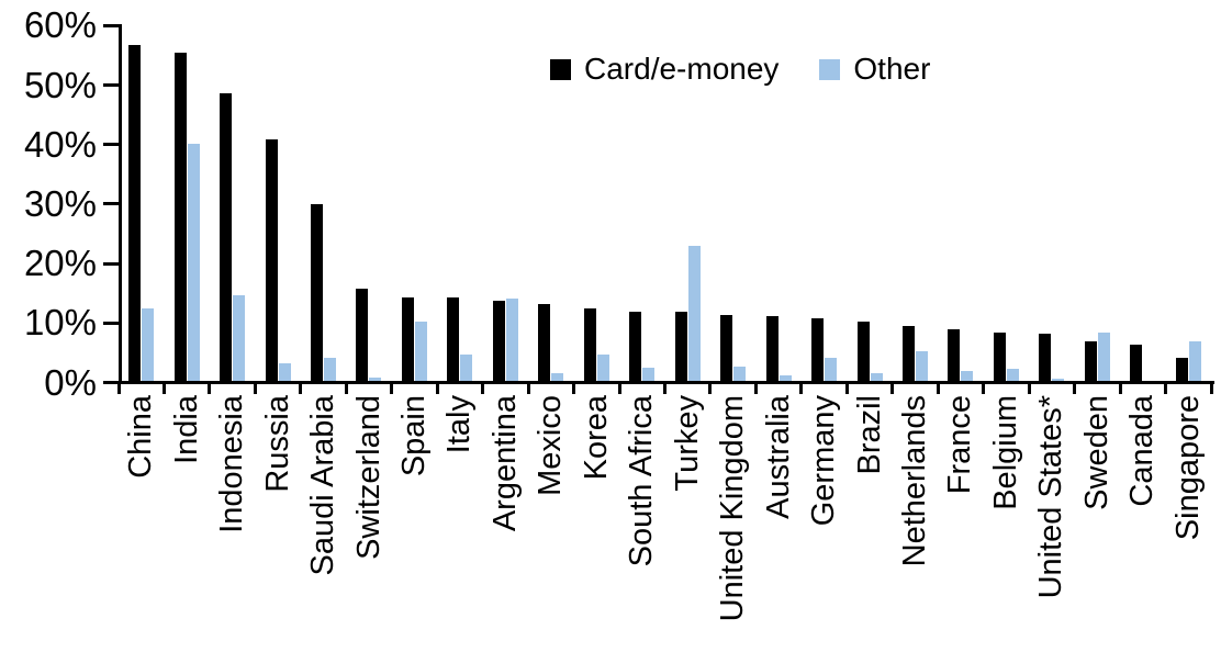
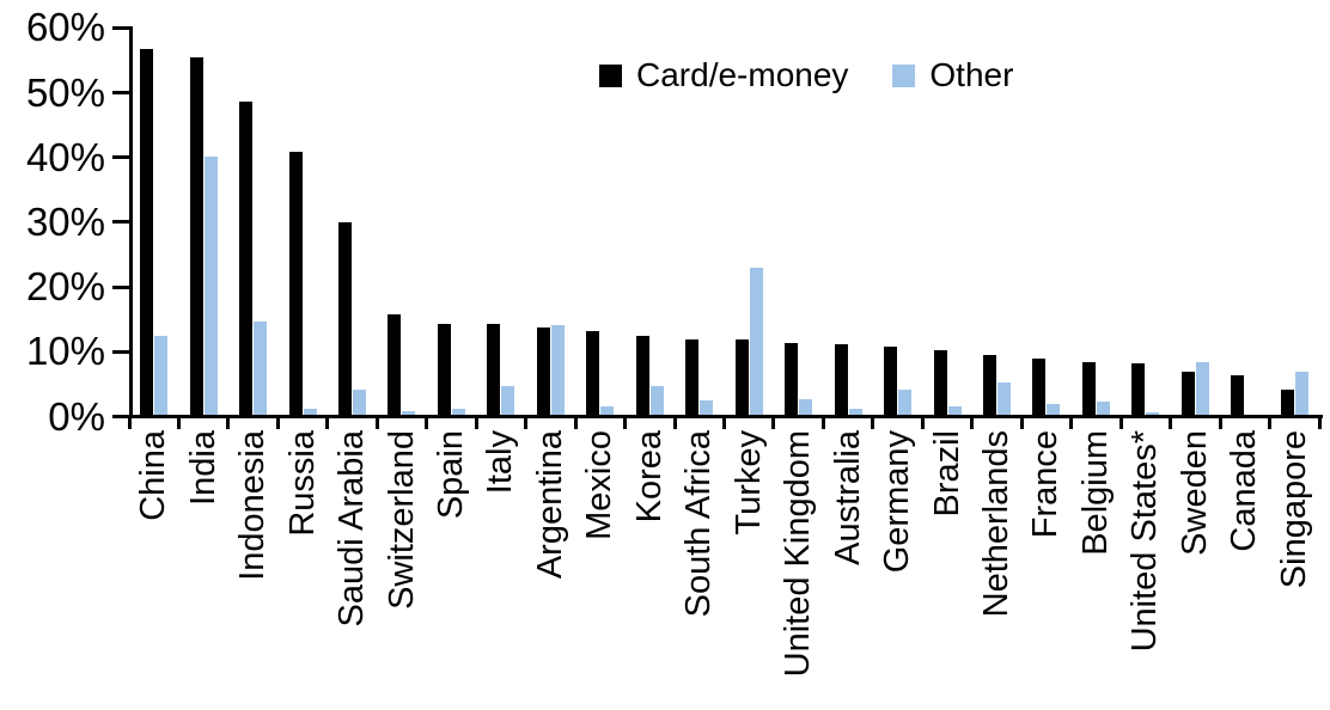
Other/Russia: 3% -> 1%
Other/Spain: 10% -> 1%
